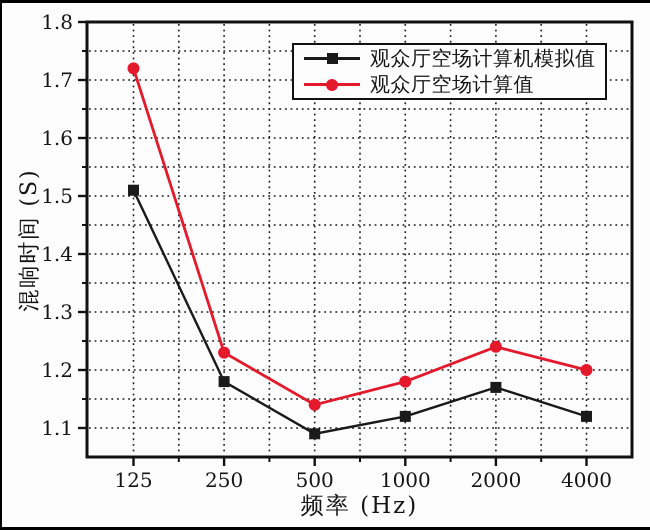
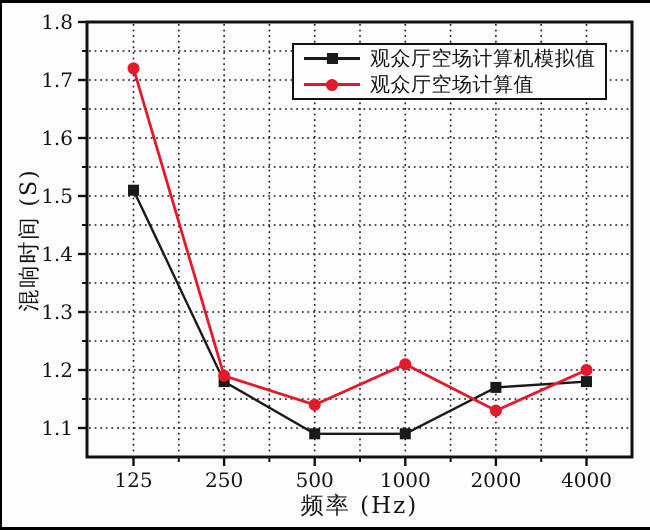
观众厅空场计算值/250: 1.23 -> 1.19
观众厅空场计算机模拟值/1000: 1.12 -> 1.09
观众厅空场计算值/1000: 1.18 -> 1.21
观众厅空场计算值/2000: 1.24 -> 1.13
观众厅空场计算机模拟值/4000: 1.12 -> 1.18
